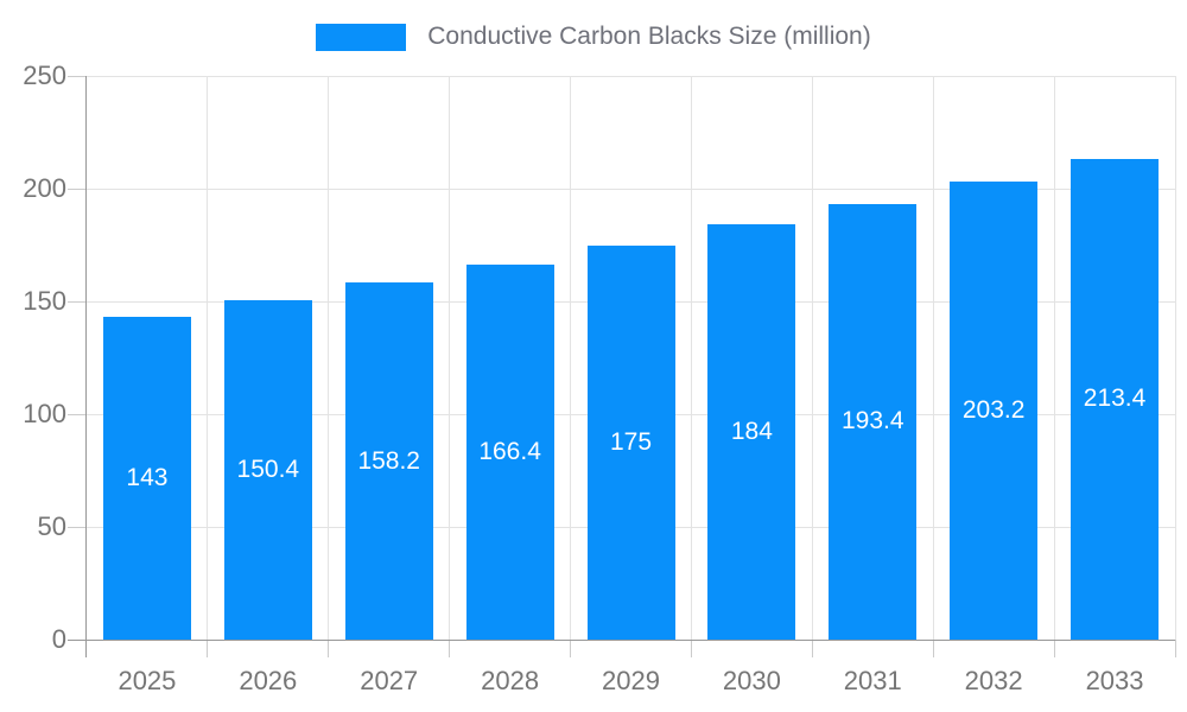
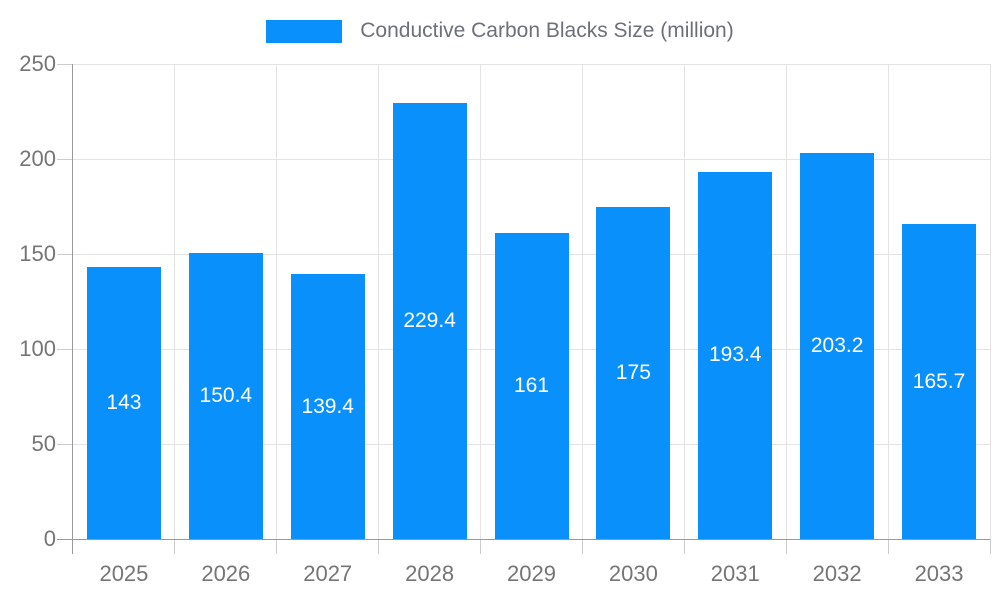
2027: 158.2 -> 139.4
2028: 166.4 -> 229.4
2029: 175 -> 161
2030: 184 -> 175
2033: 213.4 -> 165.7
